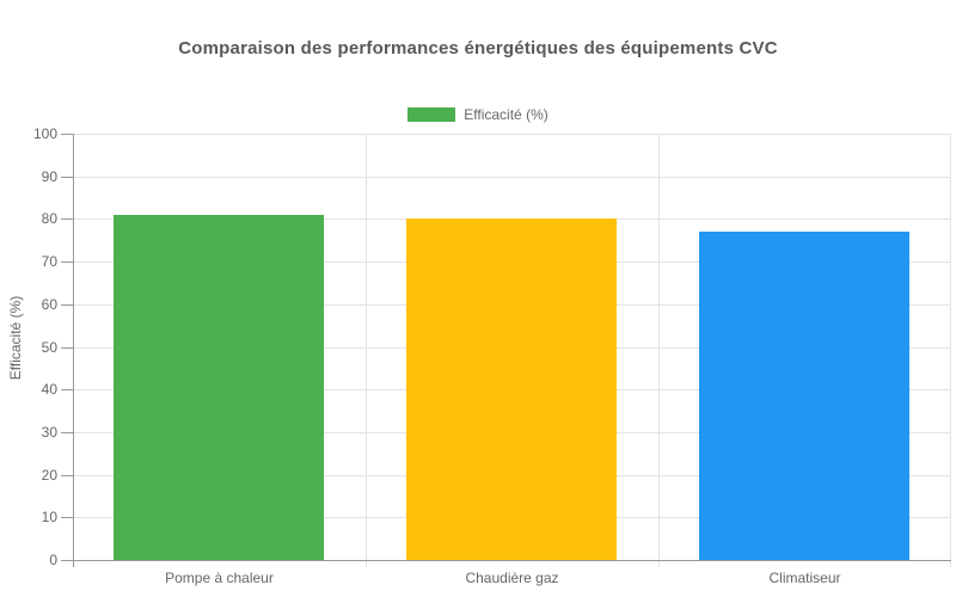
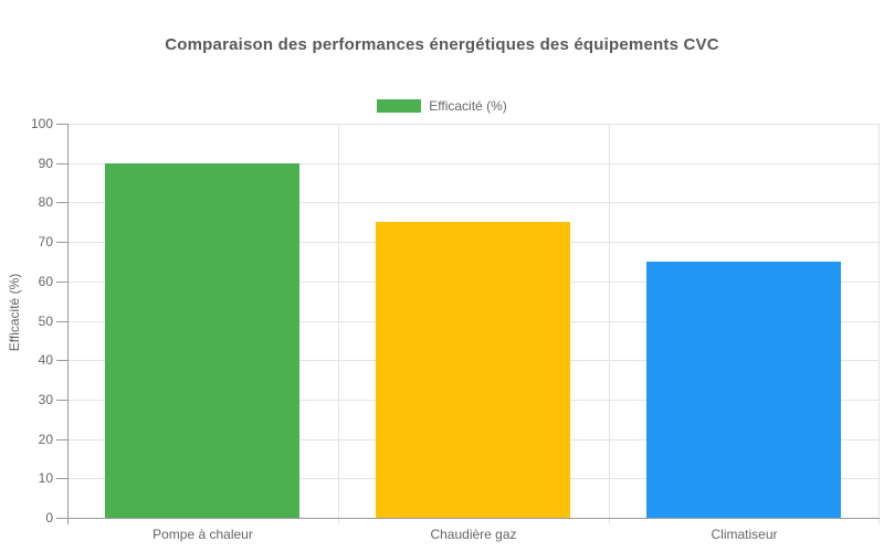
Pompe à chaleur: 81 -> 90
Chaudière gaz: 80 -> 75
Climatiseur: 77 -> 65
